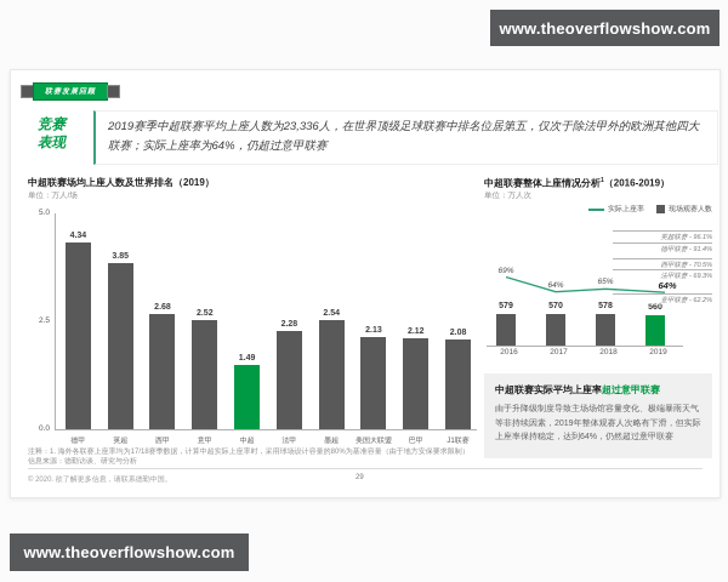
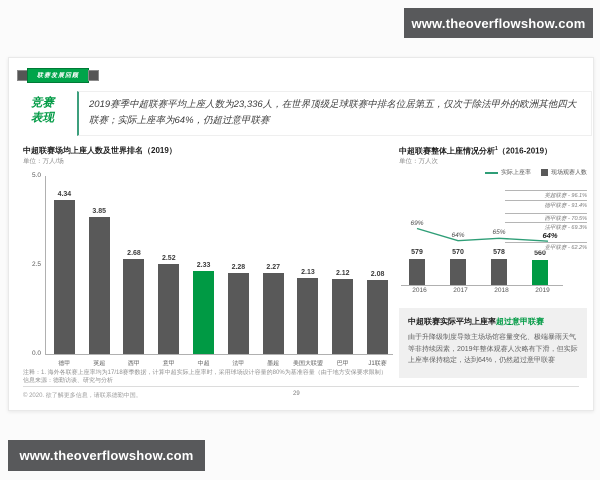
中超联赛场均上座人数及世界排名（2019）/中超: 1.49 -> 2.33
中超联赛场均上座人数及世界排名（2019）/墨超: 2.54 -> 2.27
